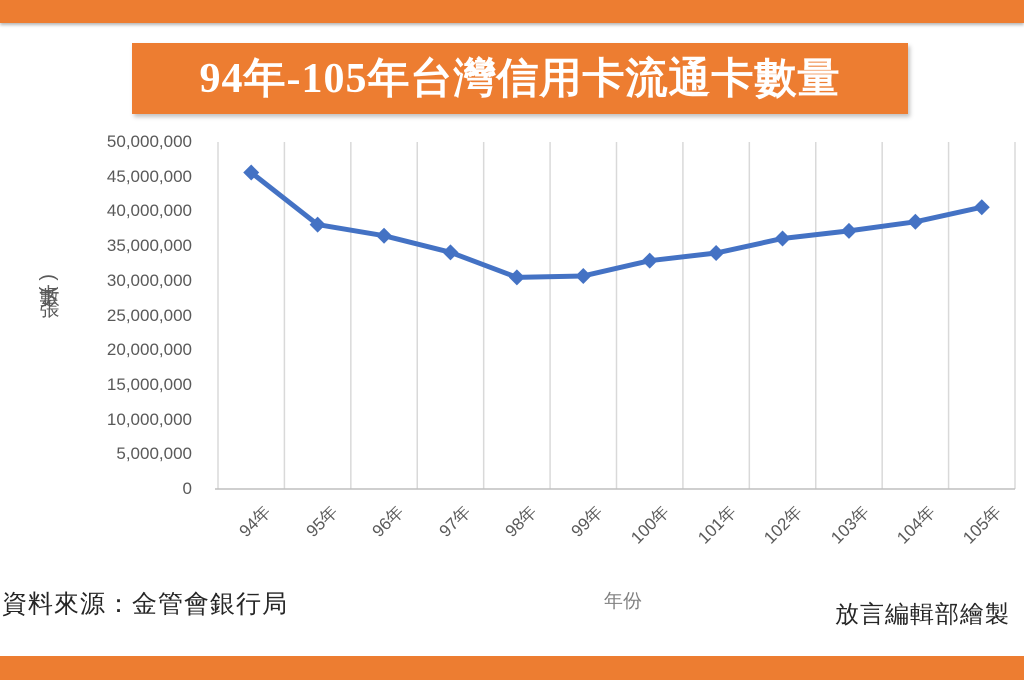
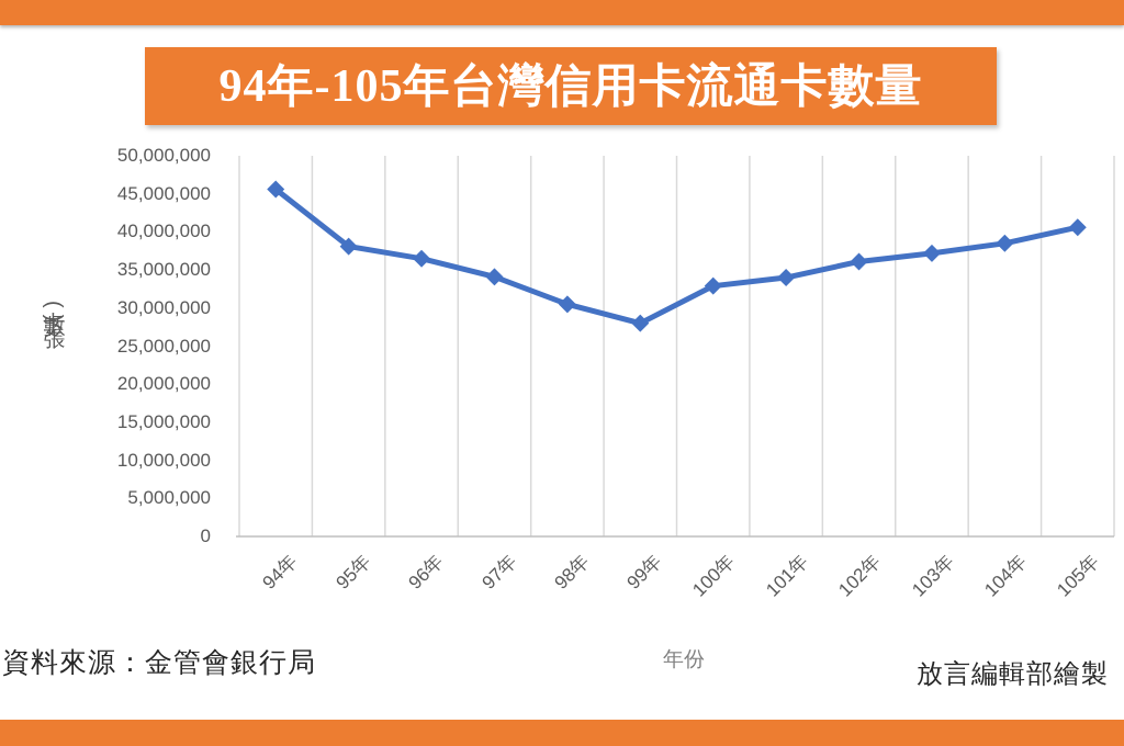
99年: 31000000 -> 28000000
